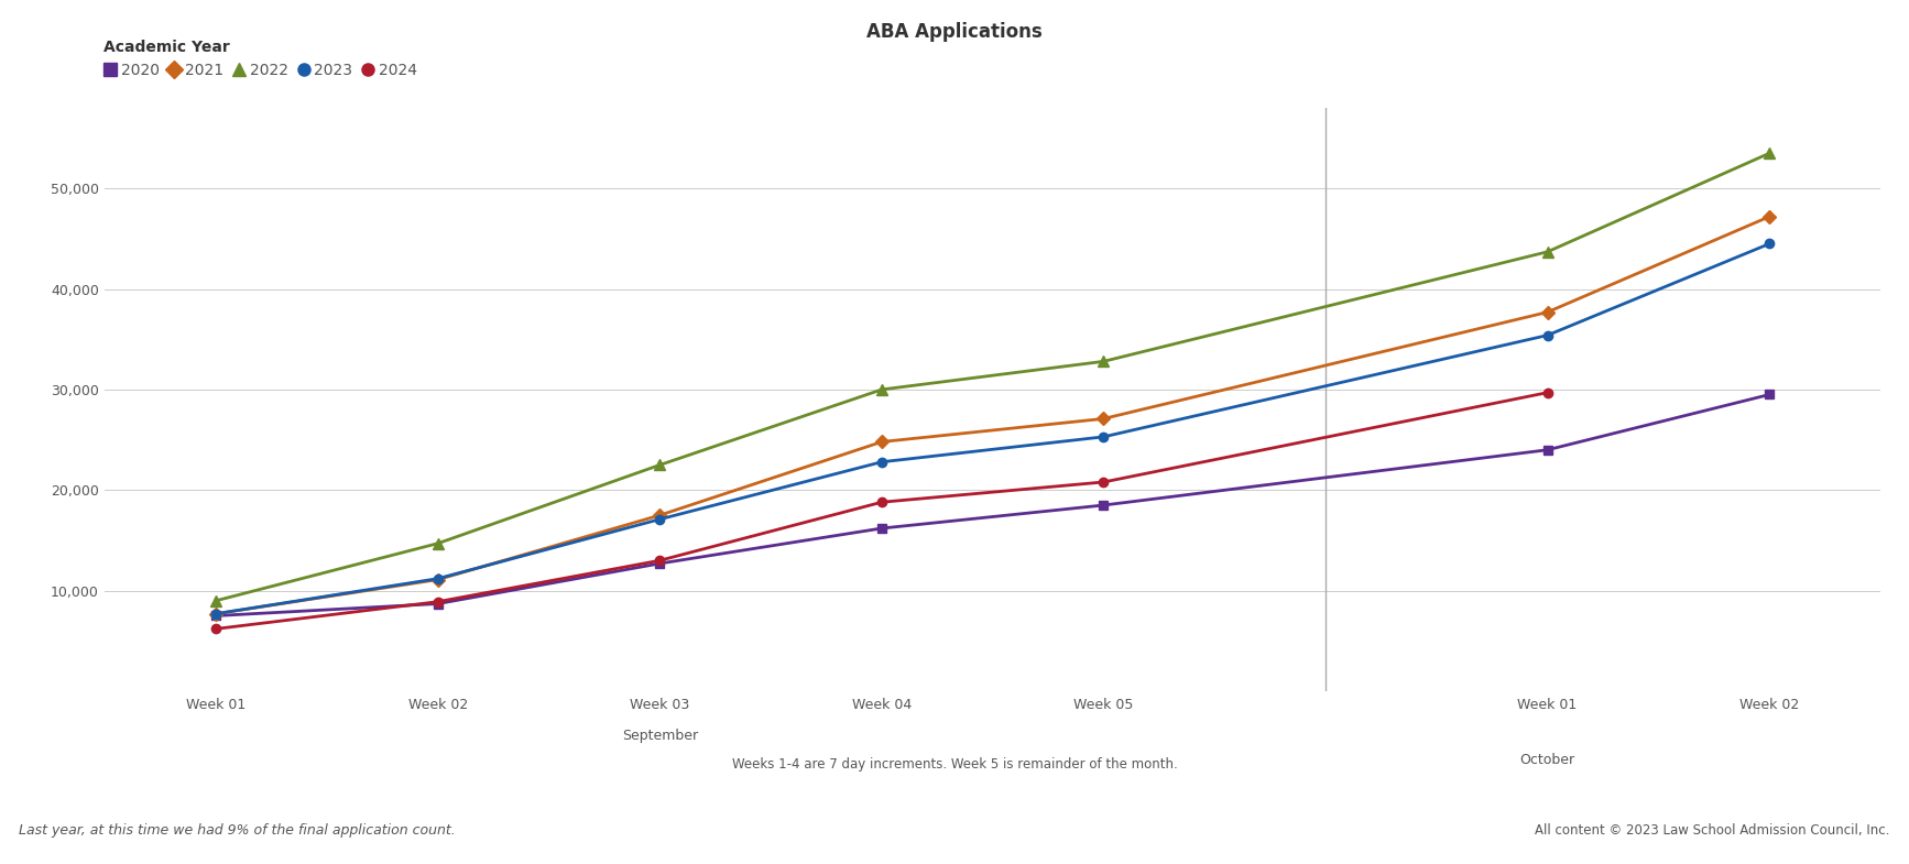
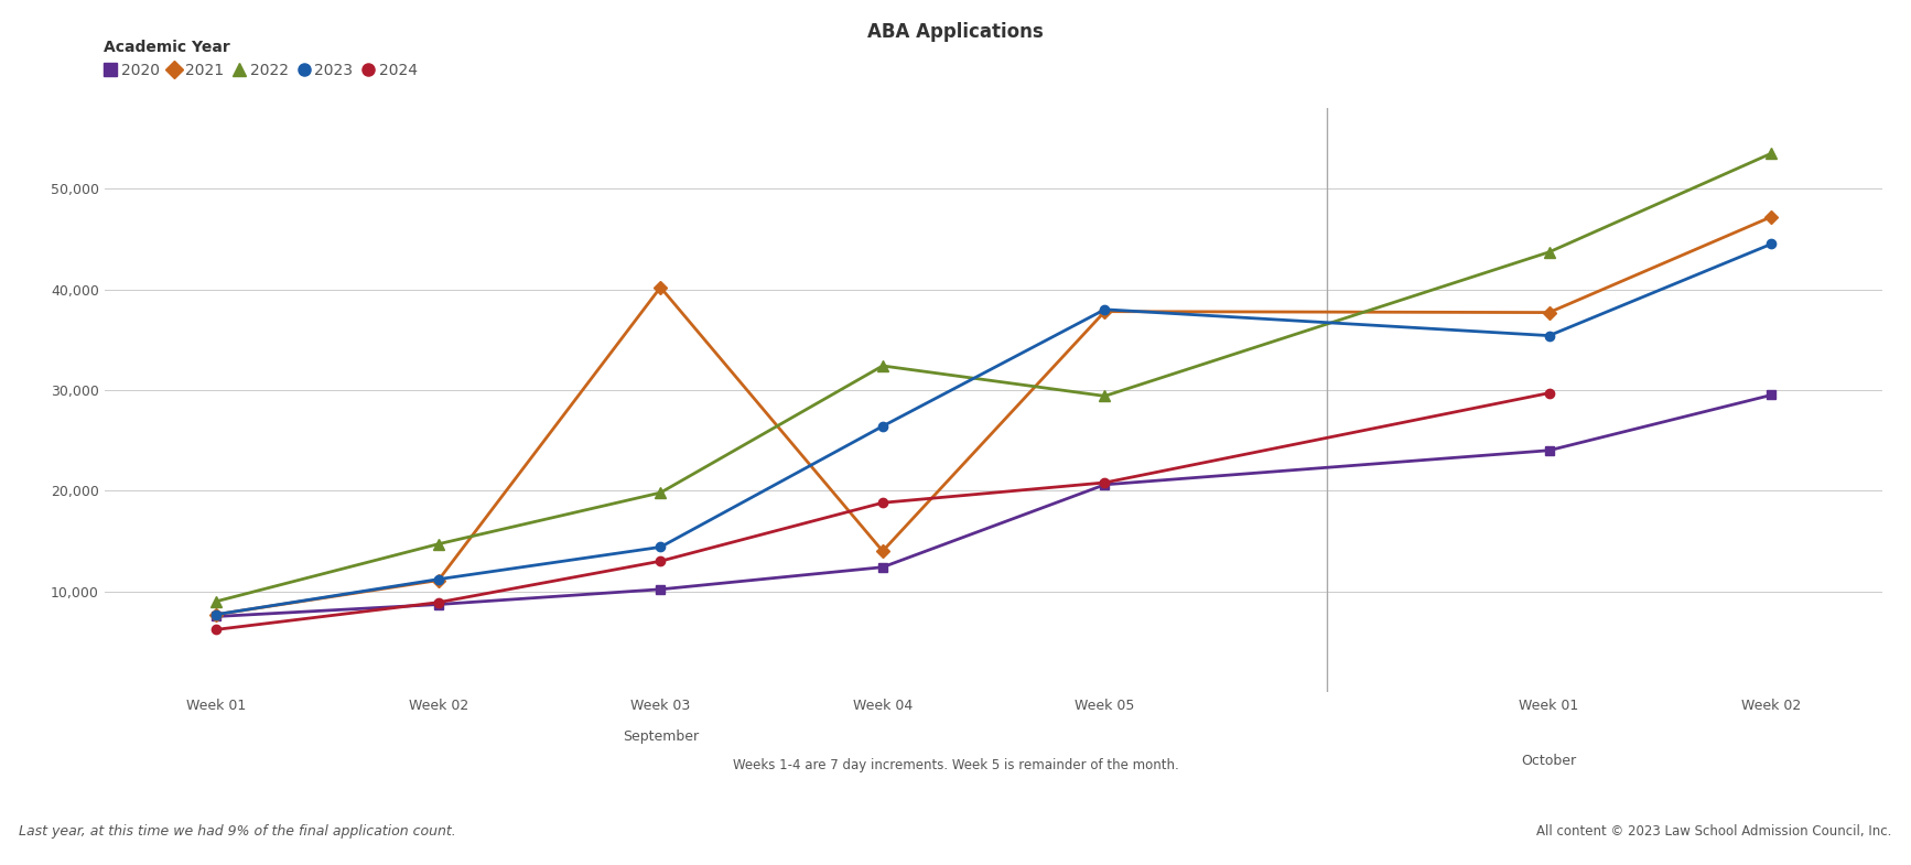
2020/Week 03: 12,700 -> 10,200
2021/Week 03: 17,500 -> 40,200
2022/Week 03: 22,500 -> 19,800
2023/Week 03: 17,100 -> 14,400
2020/Week 04: 16,200 -> 12,400
2021/Week 04: 24,800 -> 14,000
2022/Week 04: 30,000 -> 32,400
2023/Week 04: 22,800 -> 26,400
2020/Week 05: 18,500 -> 20,600
2021/Week 05: 27,100 -> 37,800
2022/Week 05: 32,800 -> 29,400
2023/Week 05: 25,300 -> 38,000
